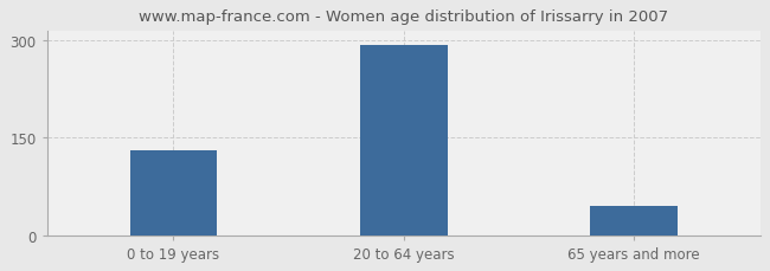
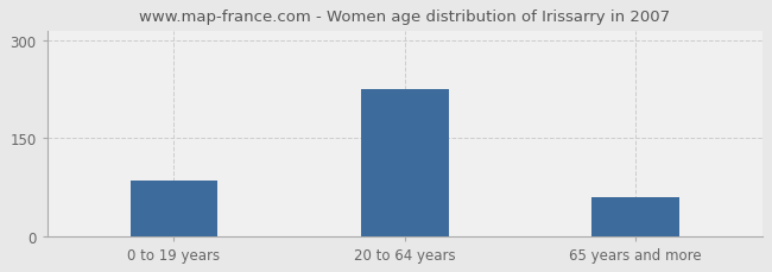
0 to 19 years: 130 -> 85
20 to 64 years: 292 -> 225
65 years and more: 44 -> 60
